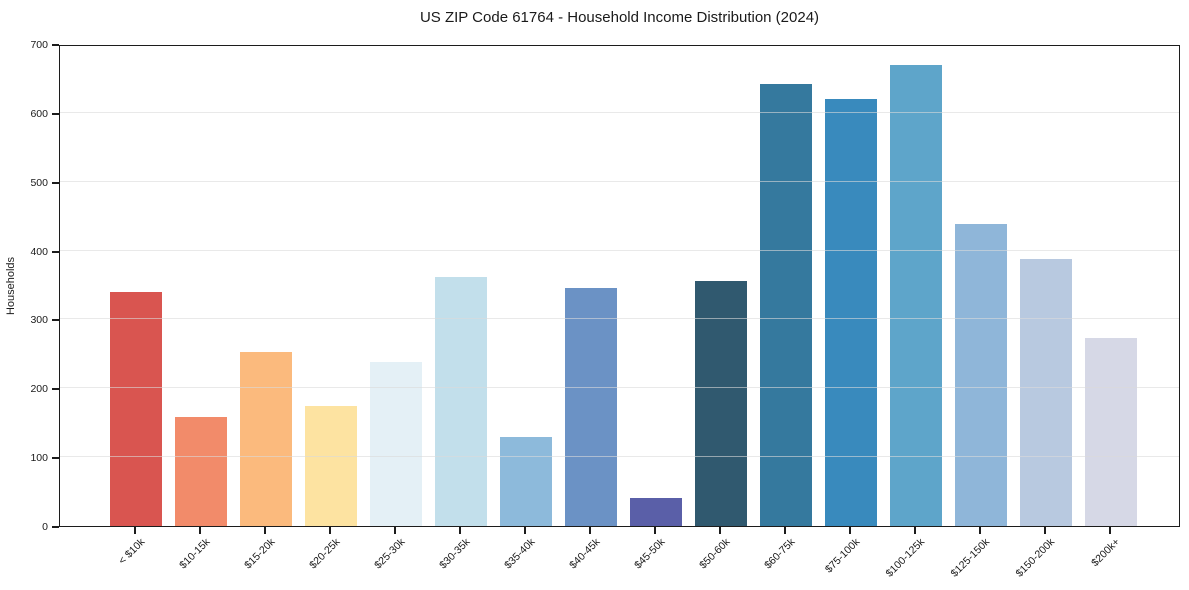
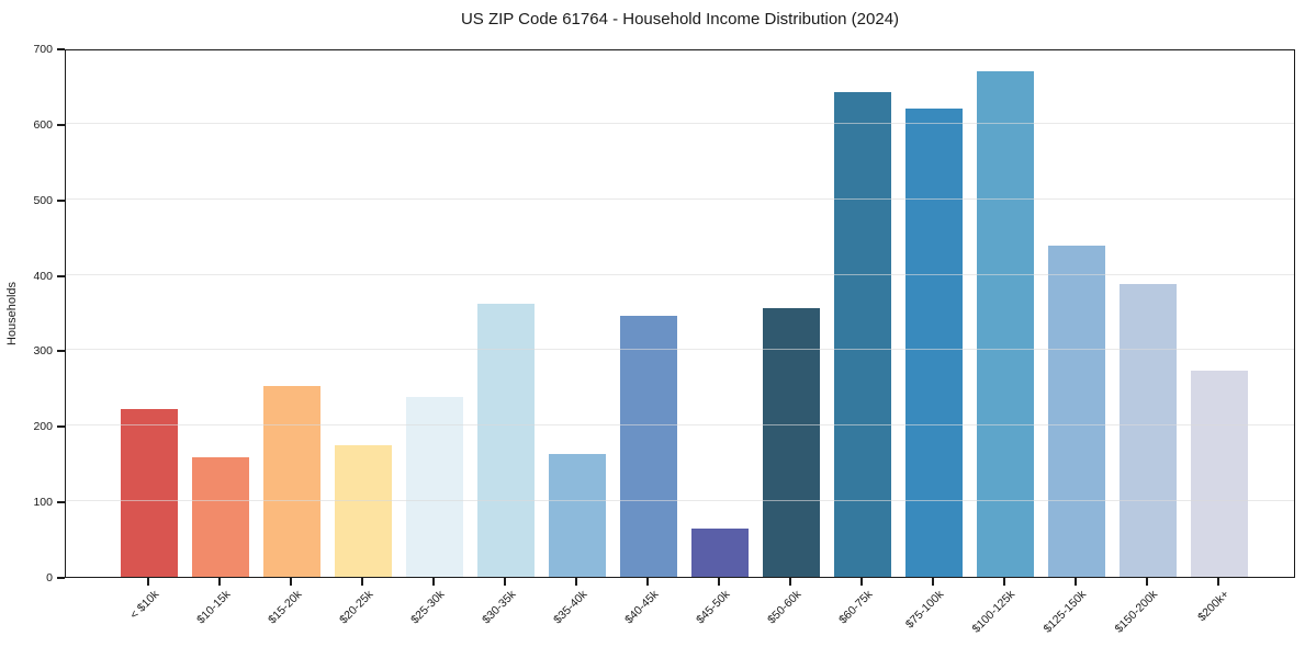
< $10k: 340 -> 220
$35-40k: 130 -> 160
$45-50k: 40 -> 60
